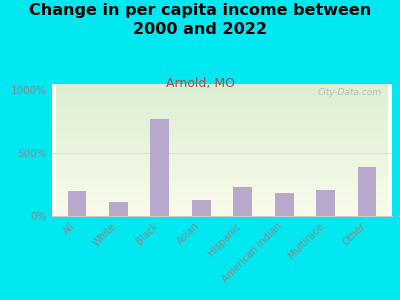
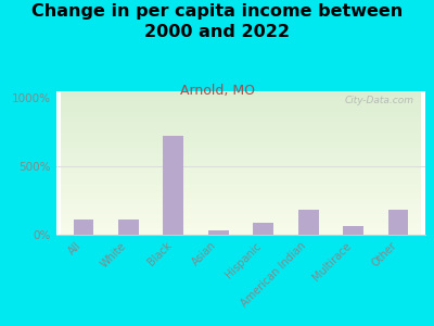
All: 200% -> 120%
Black: 770% -> 720%
Asian: 130% -> 30%
Hispanic: 230% -> 80%
Multirace: 210% -> 60%
Other: 390% -> 180%
